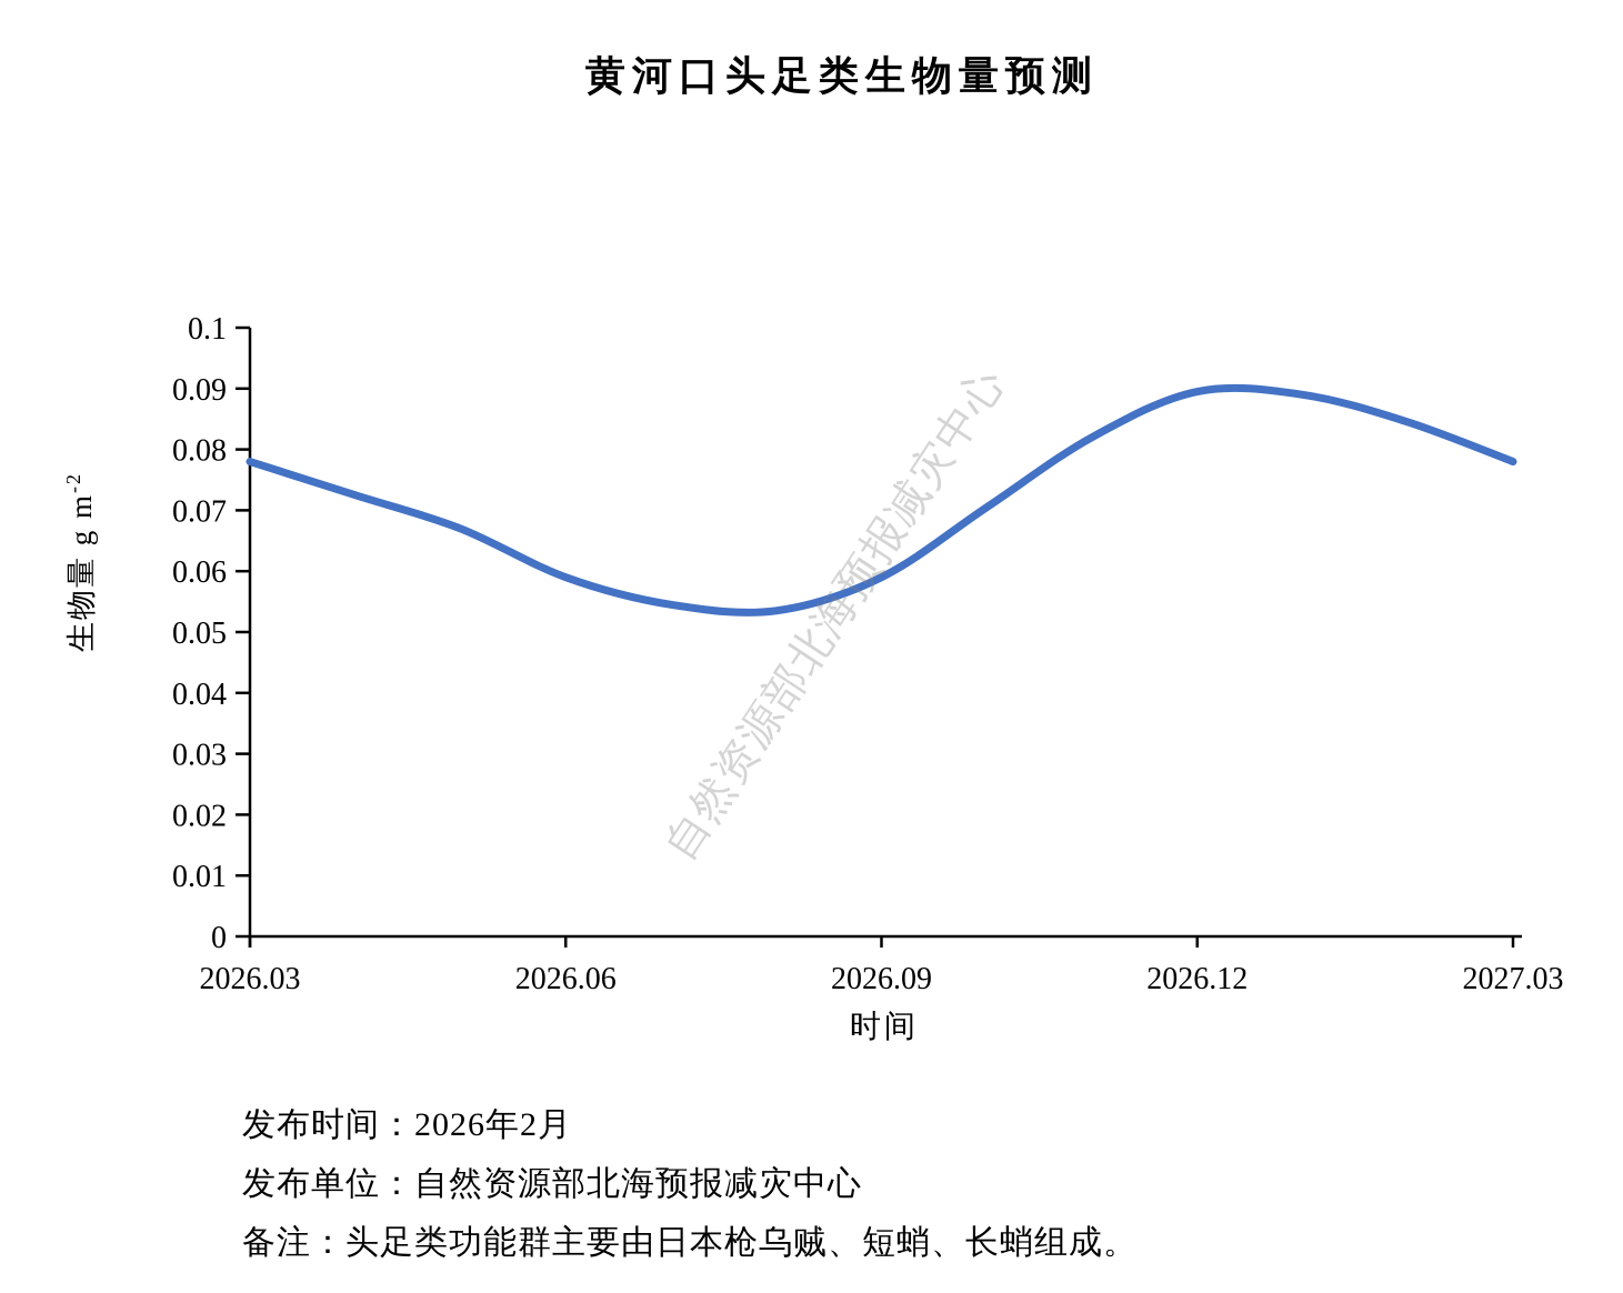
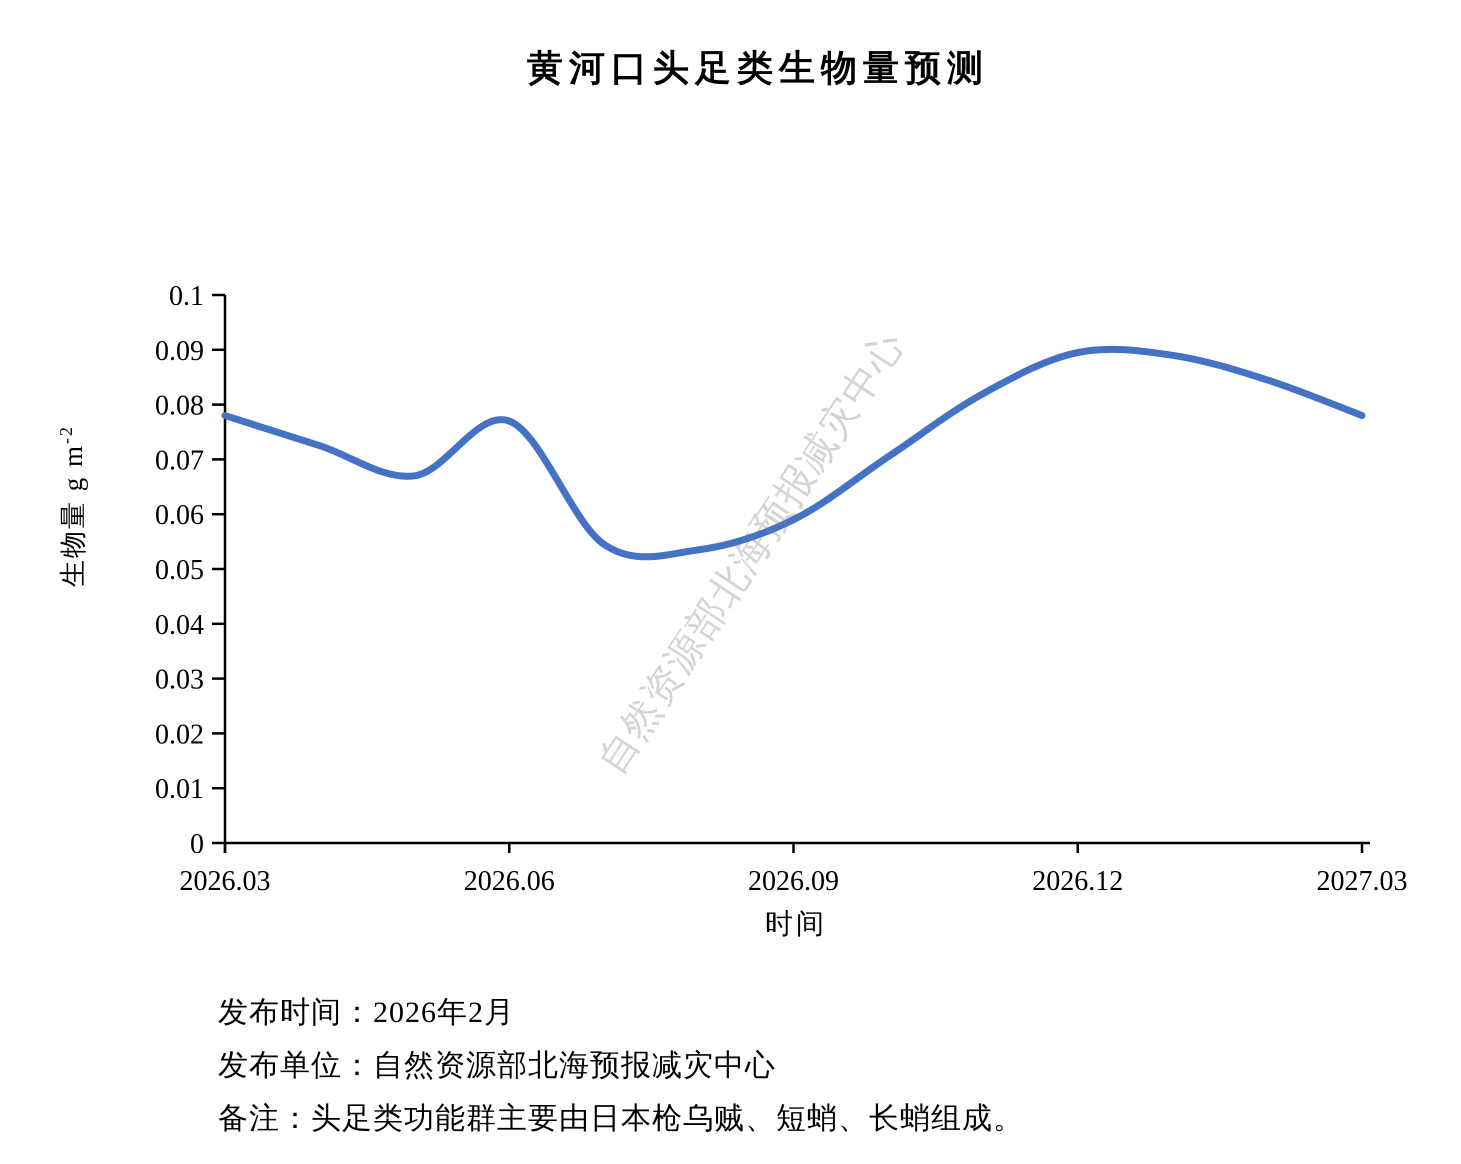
2026.06: 0.059 -> 0.077
